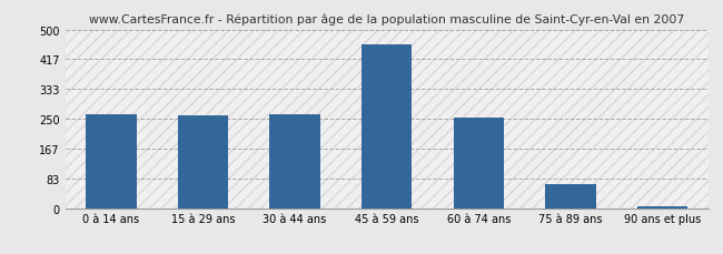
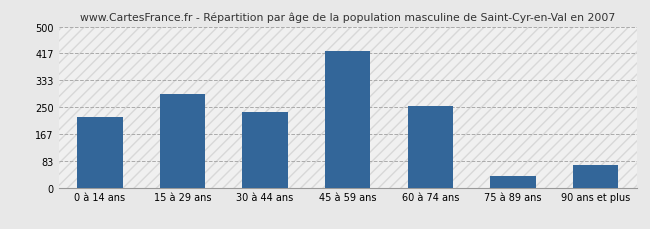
0 à 14 ans: 263 -> 220
15 à 29 ans: 259 -> 290
30 à 44 ans: 264 -> 235
45 à 59 ans: 458 -> 425
75 à 89 ans: 68 -> 35
90 ans et plus: 5 -> 70
